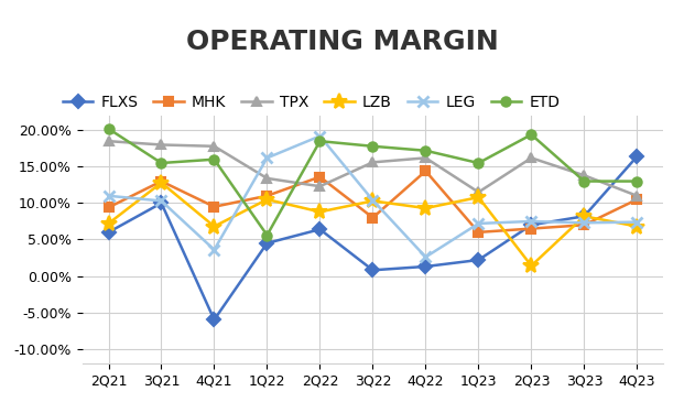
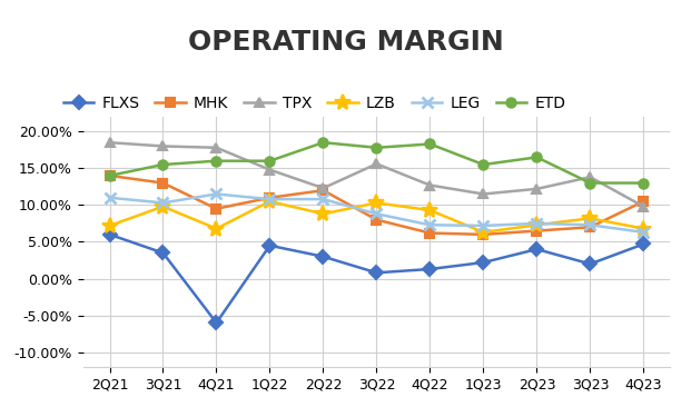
MHK/2Q21: 9.4% -> 14.0%
ETD/2Q21: 20.2% -> 14.0%
FLXS/3Q21: 10.0% -> 3.5%
LZB/3Q21: 12.8% -> 9.8%
LEG/4Q21: 3.6% -> 11.5%
TPX/1Q22: 13.4% -> 14.8%
LEG/1Q22: 16.2% -> 10.8%
ETD/1Q22: 5.6% -> 16.0%
FLXS/2Q22: 6.4% -> 3.0%
MHK/2Q22: 13.6% -> 12.0%
LEG/2Q22: 19.2% -> 10.8%
LEG/3Q22: 10.4% -> 8.8%
MHK/4Q22: 14.4% -> 6.2%
TPX/4Q22: 16.2% -> 12.7%
LEG/4Q22: 2.6% -> 7.3%
ETD/4Q22: 17.2% -> 18.3%
LZB/1Q23: 10.8% -> 6.3%
FLXS/2Q23: 7.0% -> 4.0%
TPX/2Q23: 16.2% -> 12.2%
LZB/2Q23: 1.4% -> 7.3%
ETD/2Q23: 19.4% -> 16.5%
FLXS/3Q23: 8.2% -> 2.0%
FLXS/4Q23: 16.4% -> 4.7%
TPX/4Q23: 11.0% -> 9.8%
LEG/4Q23: 7.4% -> 6.3%
